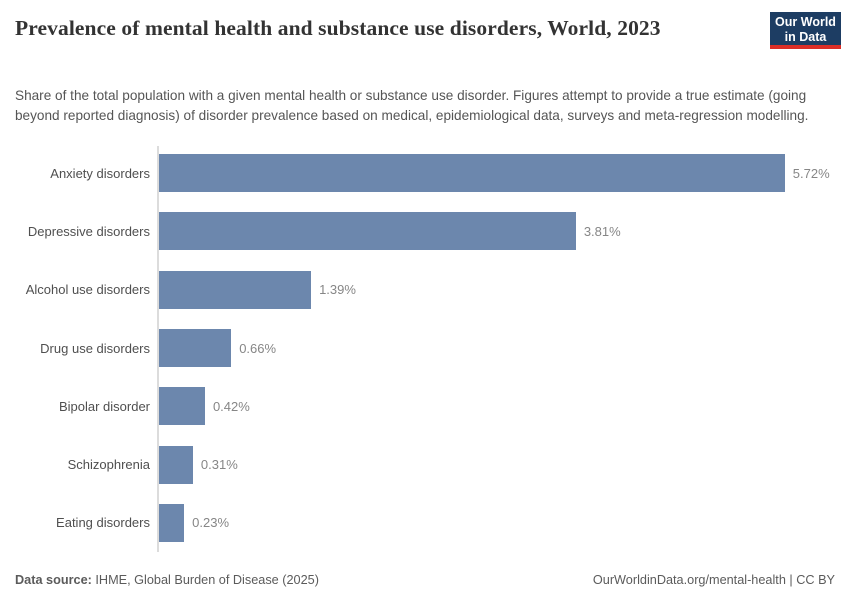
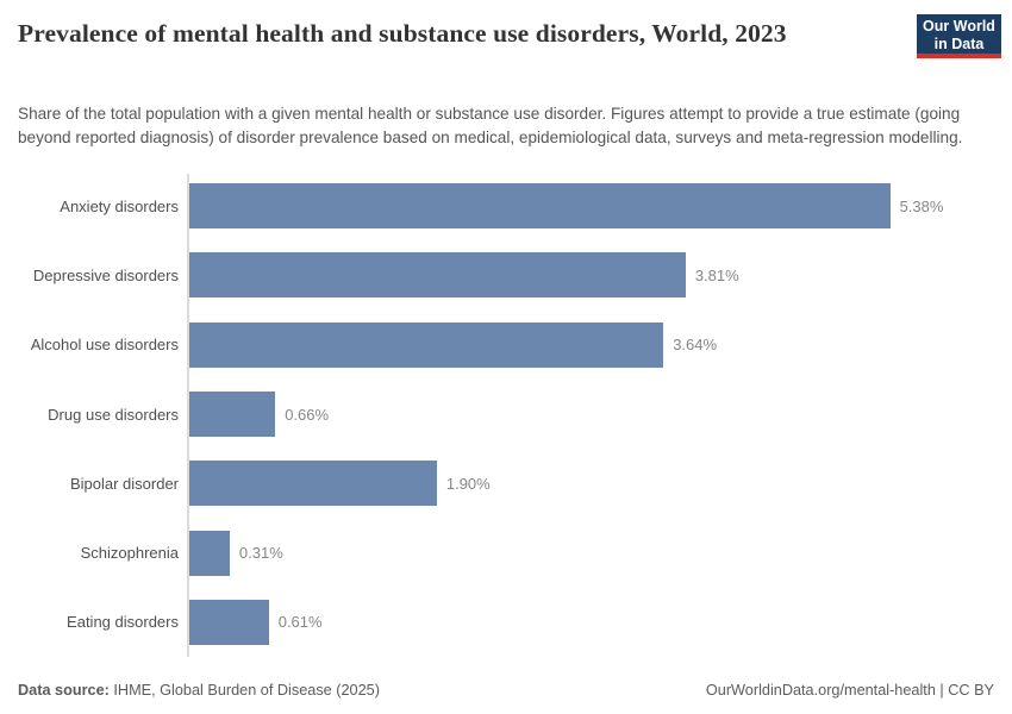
Anxiety disorders: 5.72% -> 5.38%
Alcohol use disorders: 1.39% -> 3.64%
Bipolar disorder: 0.42% -> 1.90%
Eating disorders: 0.23% -> 0.61%
